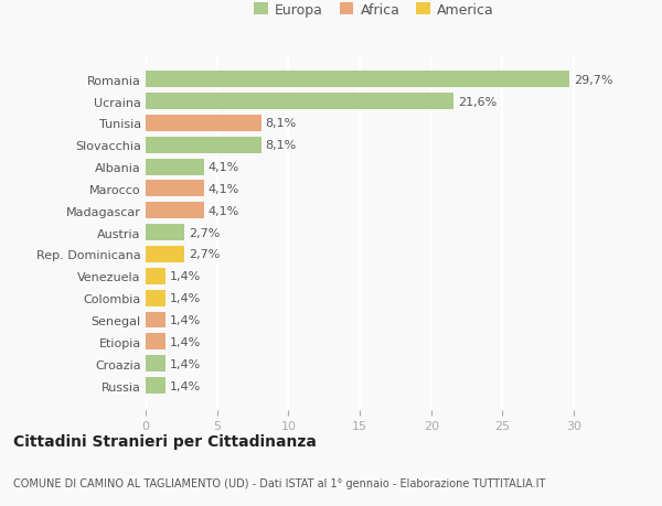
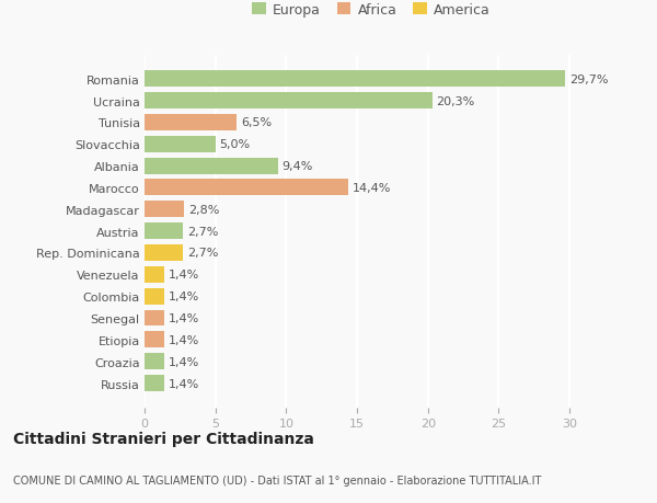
Ucraina: 21,6% -> 20,3%
Tunisia: 8,1% -> 6,5%
Slovacchia: 8,1% -> 5,0%
Albania: 4,1% -> 9,4%
Marocco: 4,1% -> 14,4%
Madagascar: 4,1% -> 2,8%
